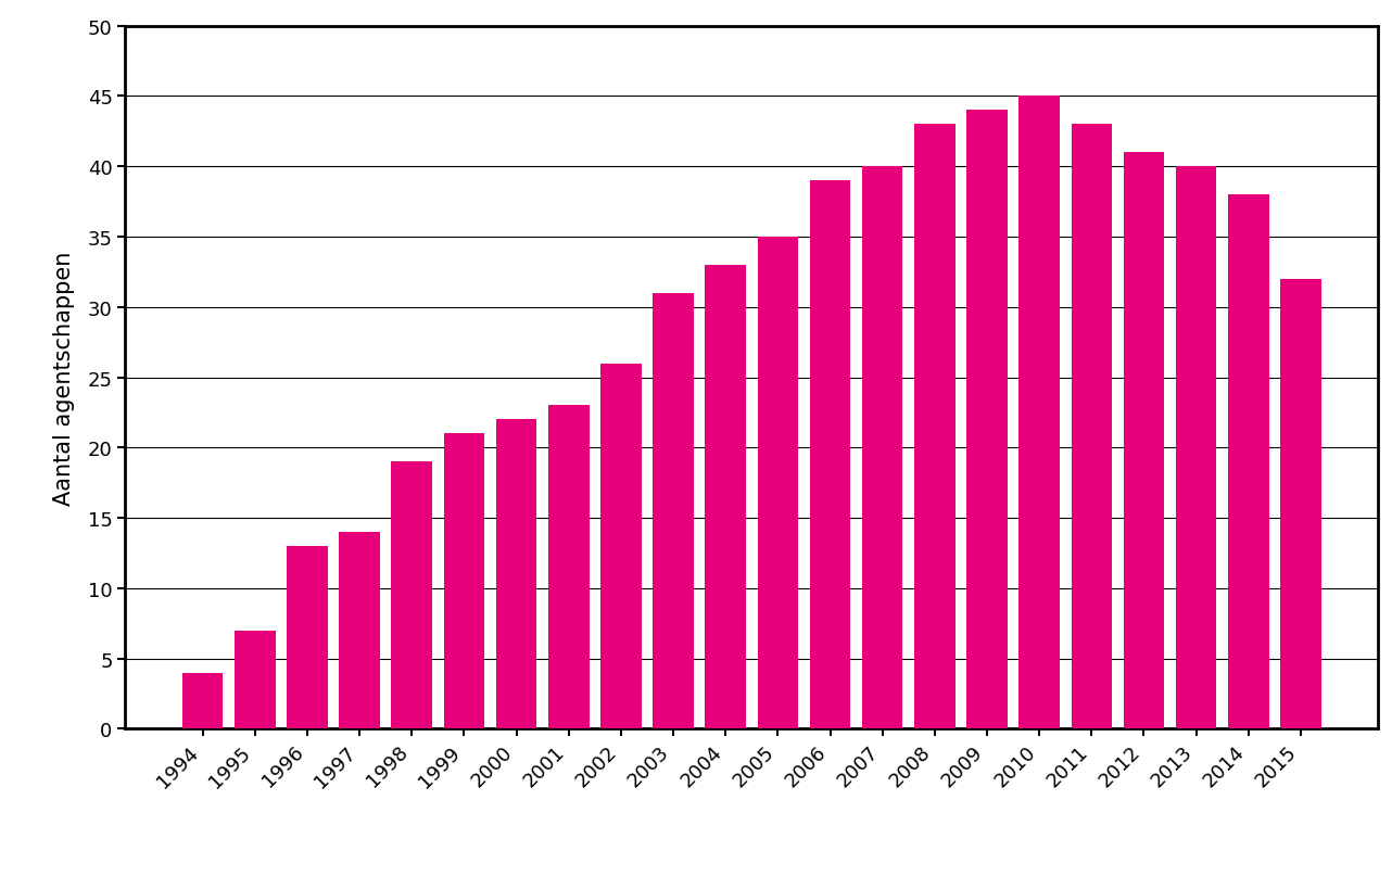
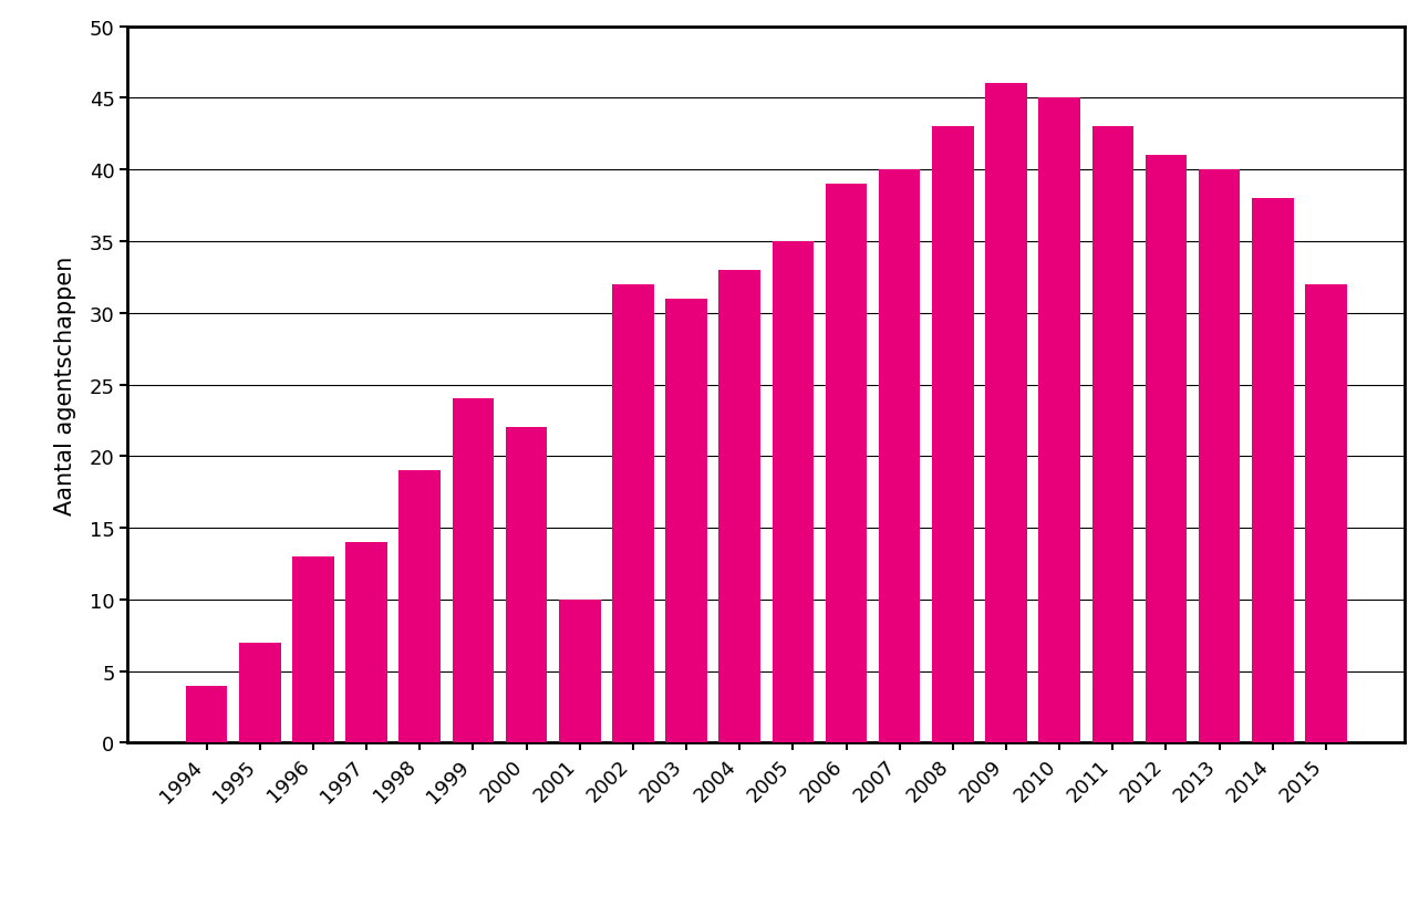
1999: 21 -> 24
2001: 23 -> 10
2002: 26 -> 32
2009: 44 -> 46
